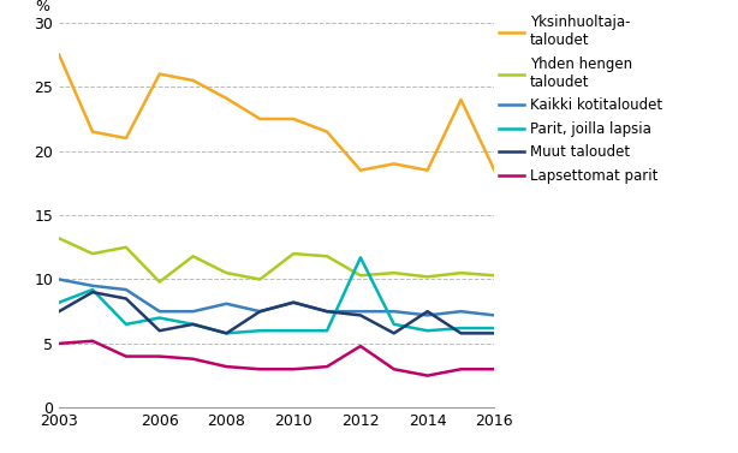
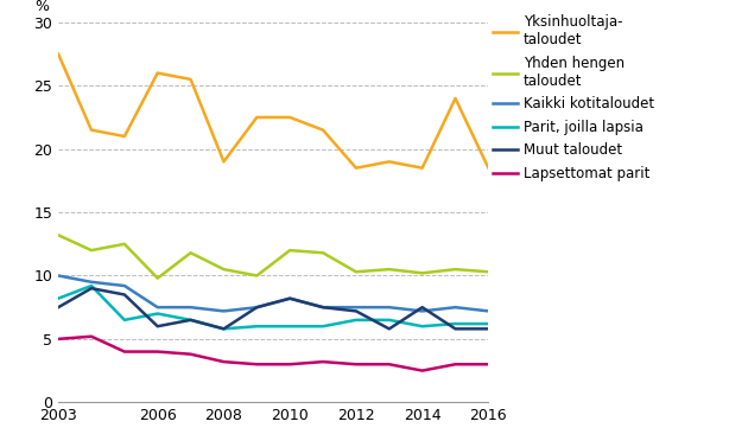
Yksinhuoltaja- taloudet/2008: 24.1 -> 19.0
Kaikki kotitaloudet/2008: 8.1 -> 7.2
Parit, joilla lapsia/2012: 11.7 -> 6.5
Lapsettomat parit/2012: 4.8 -> 3.0
